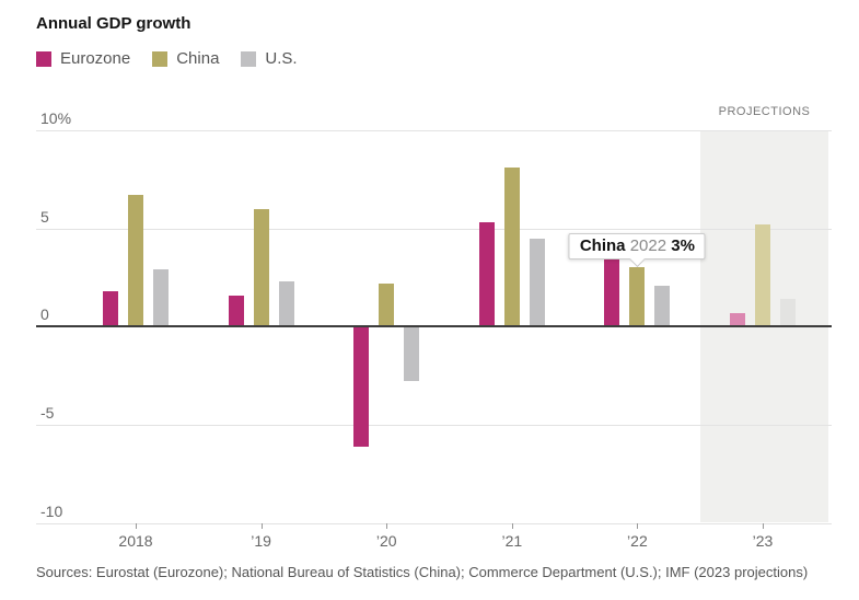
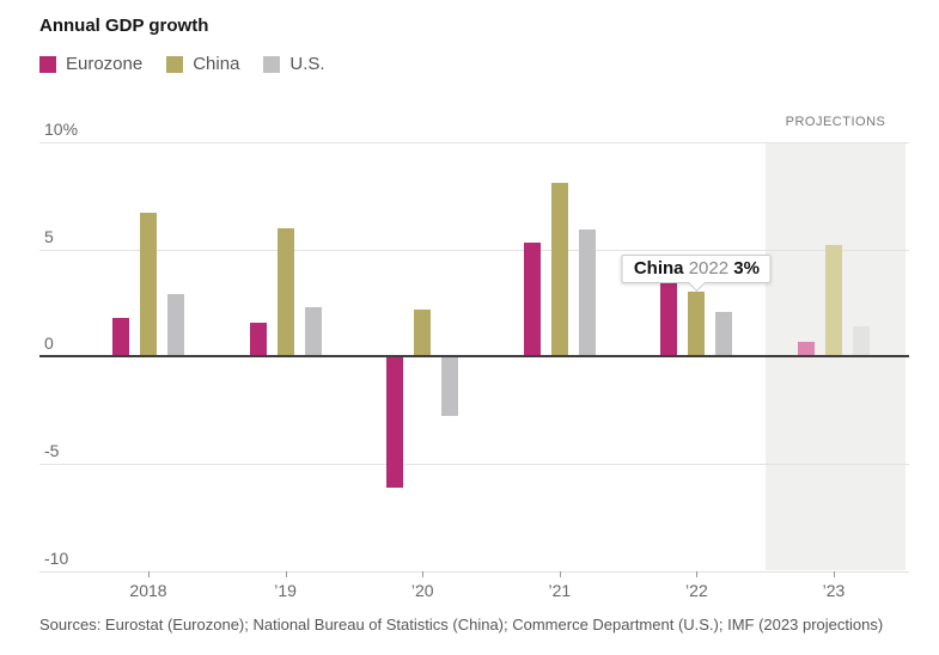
U.S./’21: 4.5% -> 5.9%
